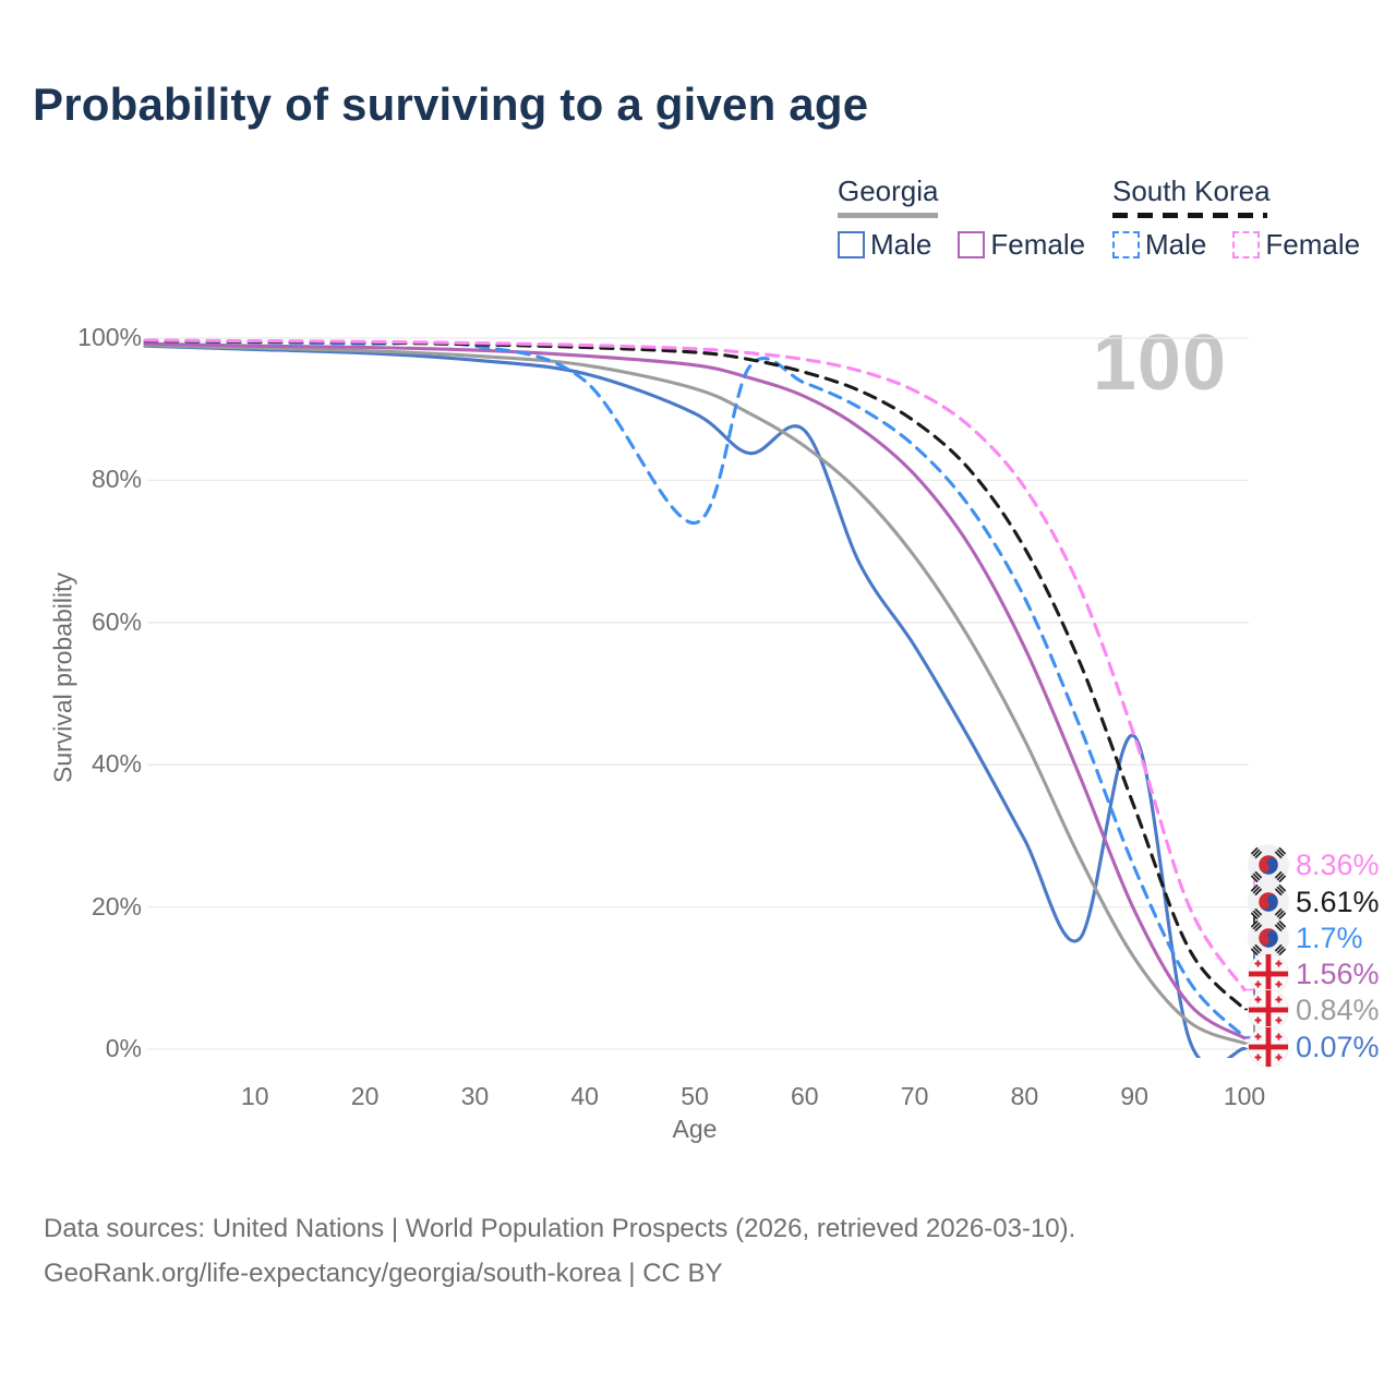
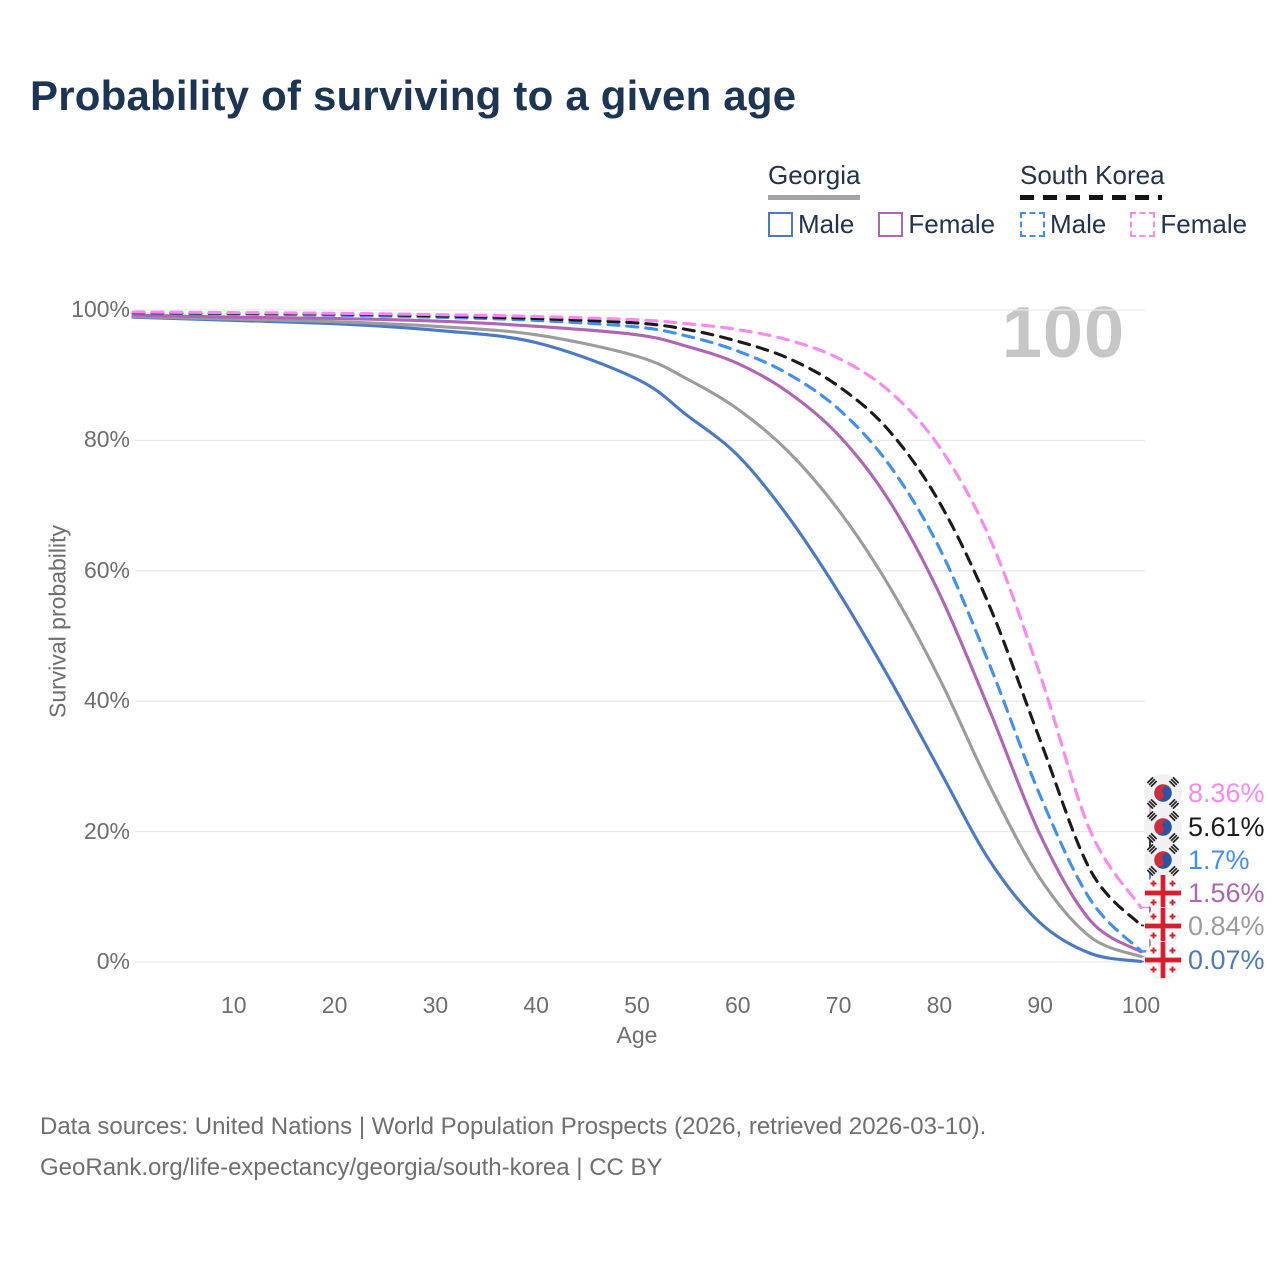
South Korea Male/40: 94% -> 98%
South Korea Male/50: 74% -> 97%
Georgia Male/60: 87% -> 78%
Georgia Male/90: 44% -> 6%
